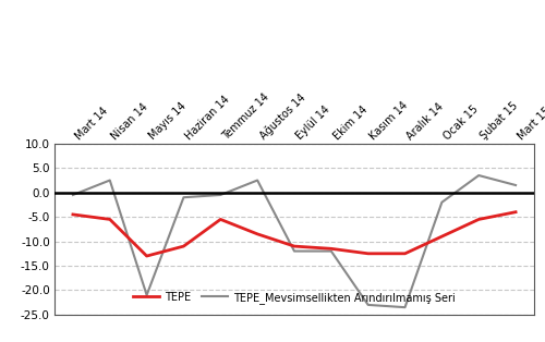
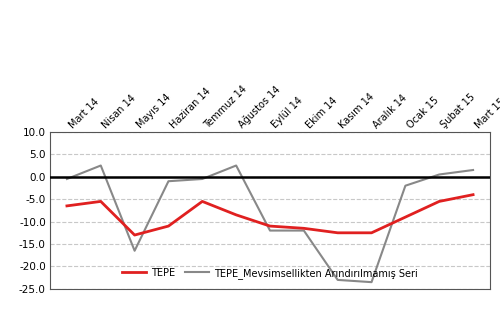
TEPE/Mart 14: -4.5 -> -6.5
TEPE_Mevsimsellikten Arındırılmamış Seri/Mayıs 14: -21.0 -> -16.5
TEPE_Mevsimsellikten Arındırılmamış Seri/Şubat 15: 3.5 -> 0.5
